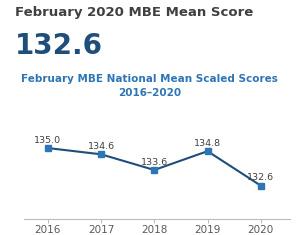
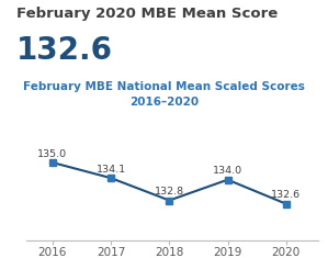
2017: 134.6 -> 134.1
2018: 133.6 -> 132.8
2019: 134.8 -> 134.0
